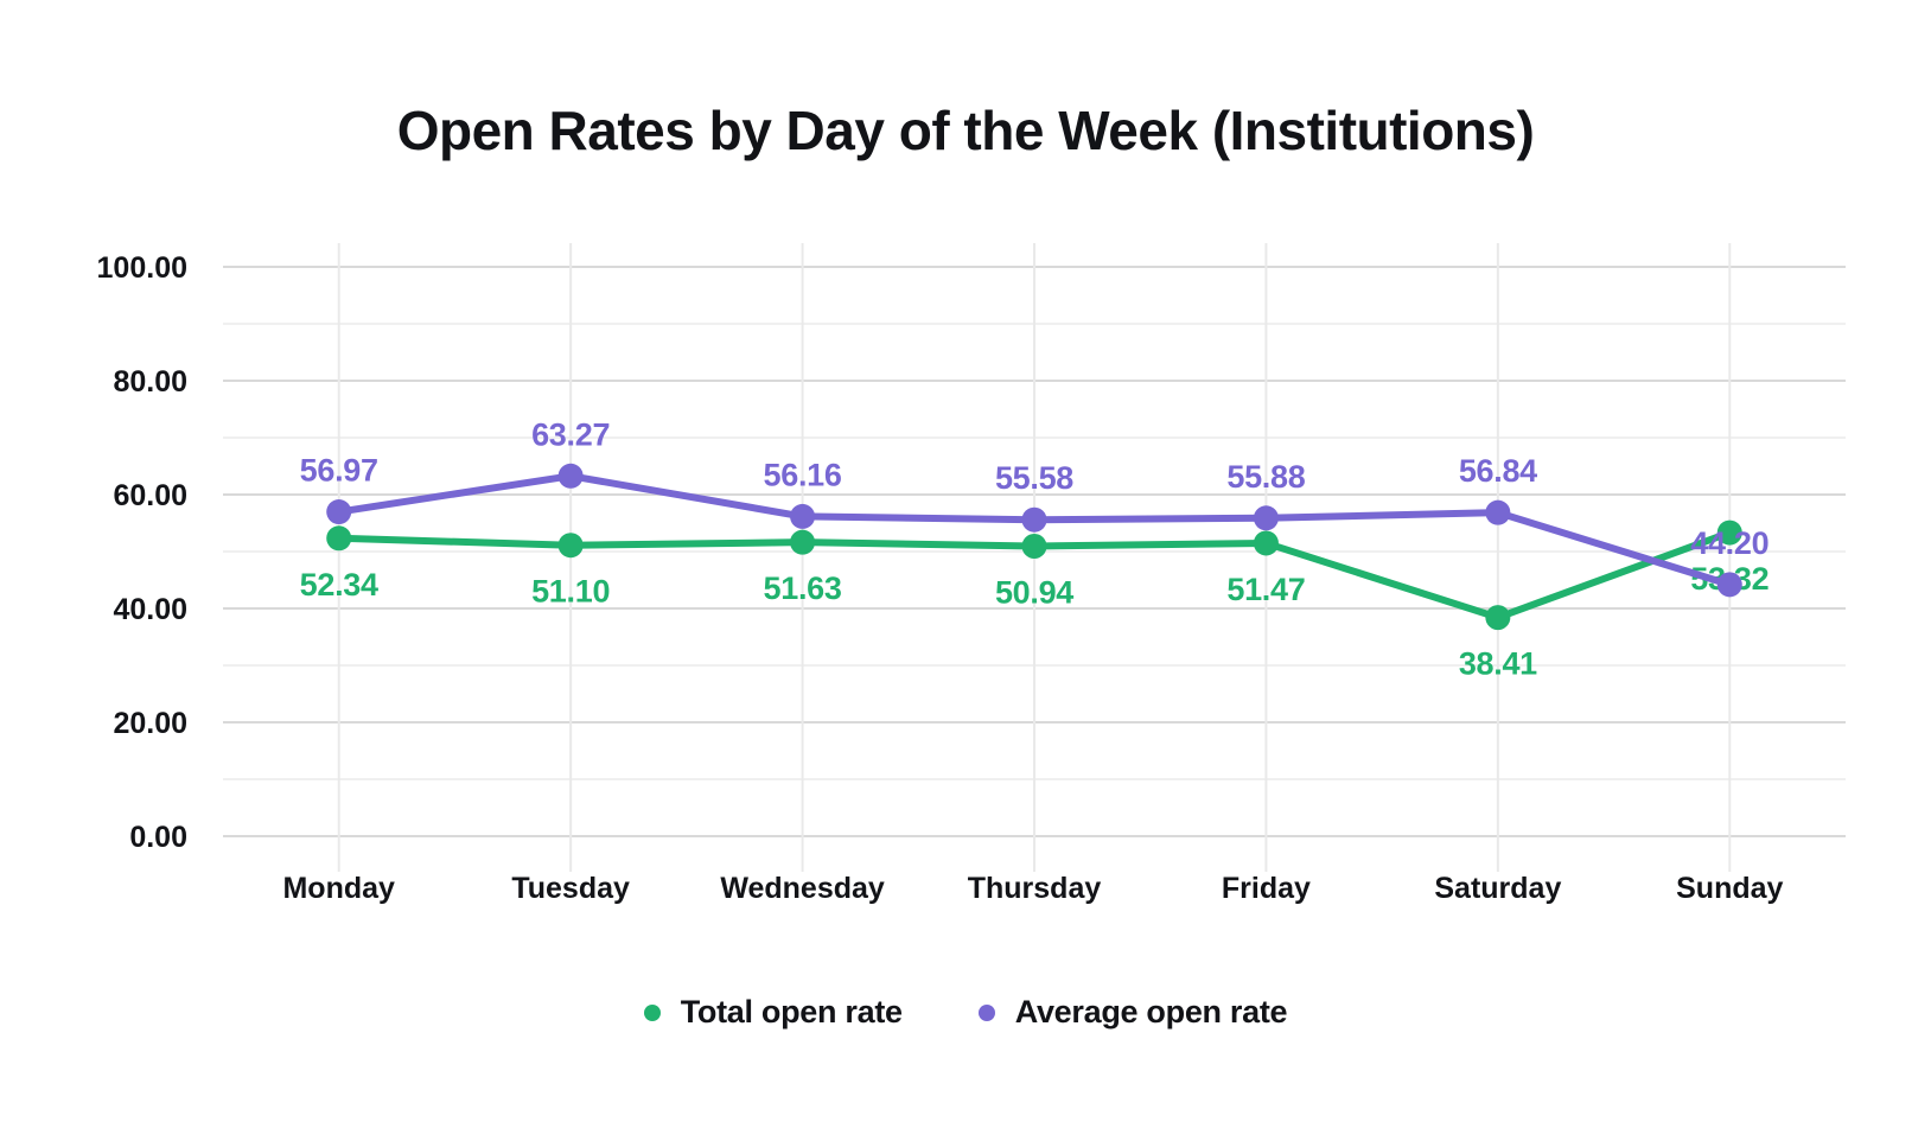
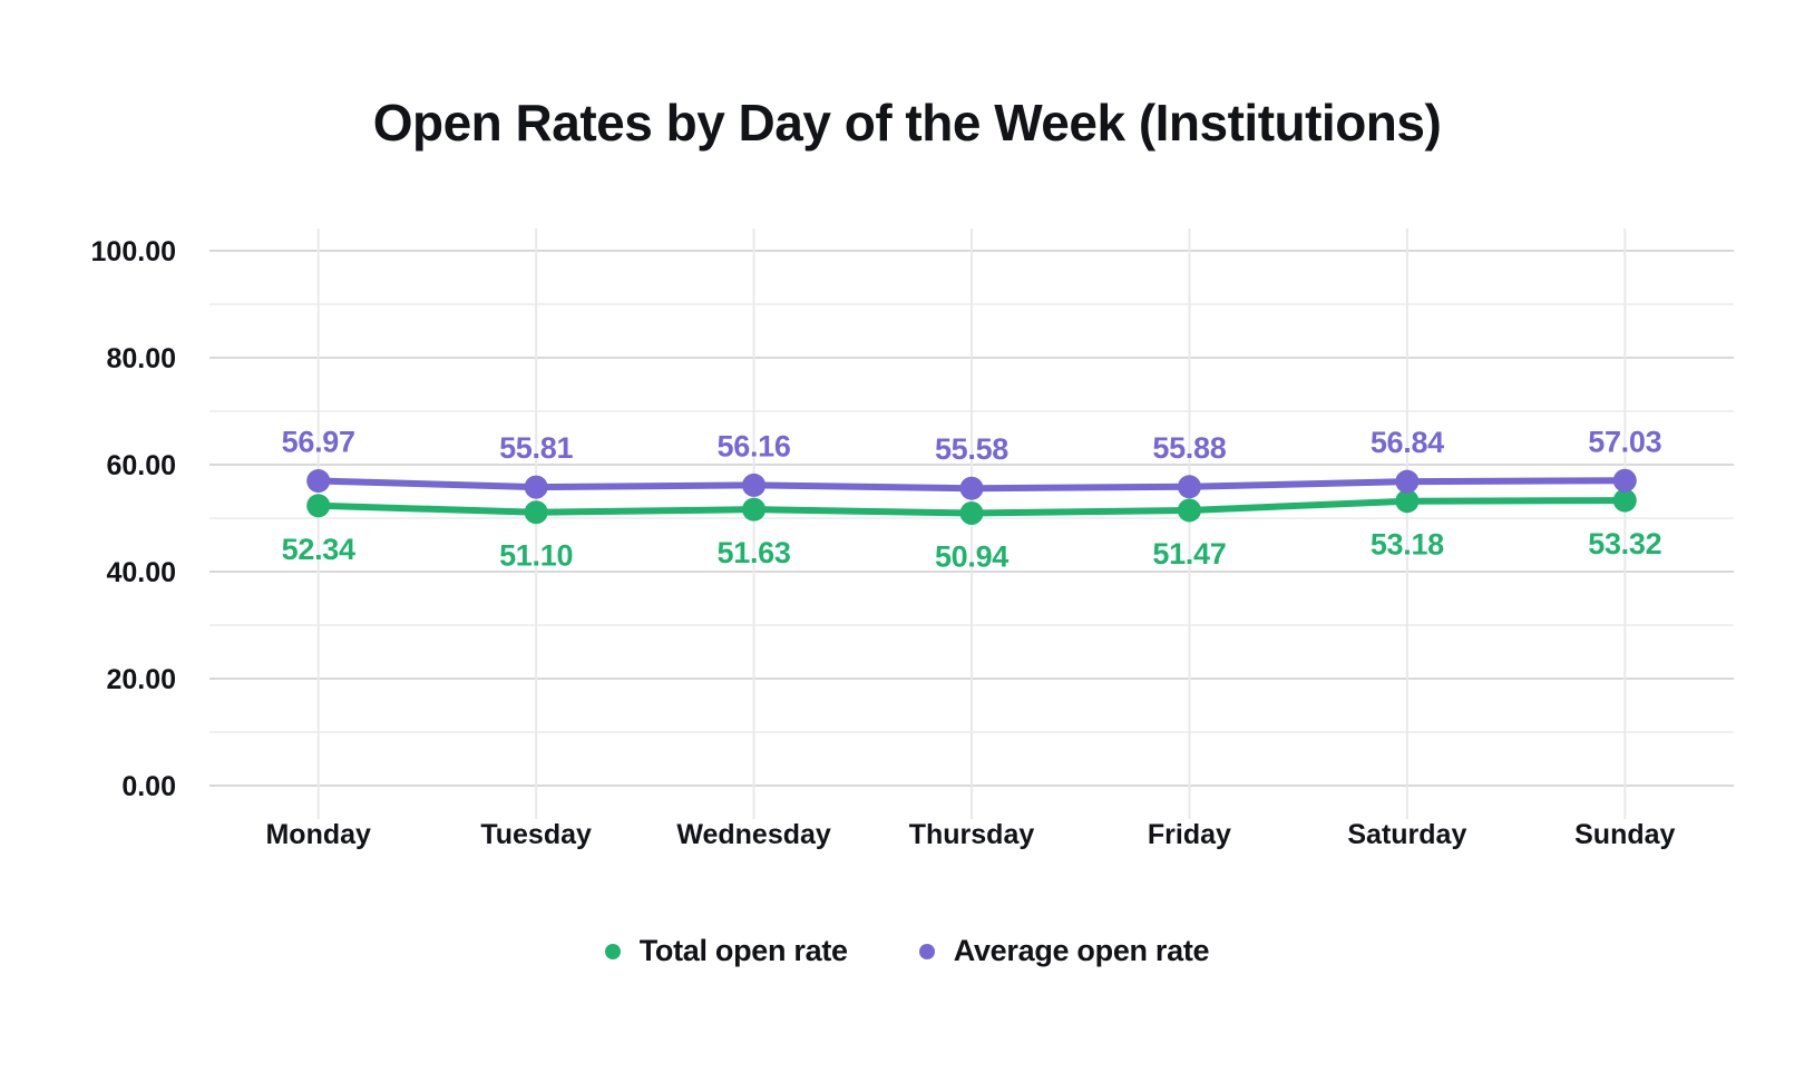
Average open rate/Tuesday: 63.27 -> 55.81
Total open rate/Saturday: 38.41 -> 53.18
Average open rate/Sunday: 44.20 -> 57.03
